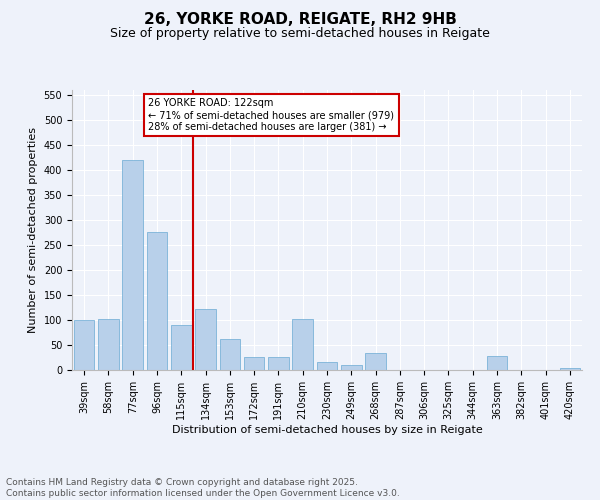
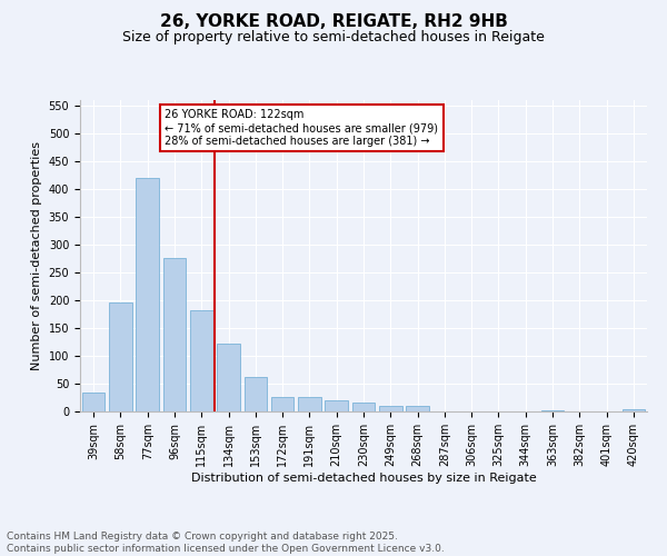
39sqm: 100 -> 35
58sqm: 102 -> 197
115sqm: 90 -> 182
210sqm: 102 -> 20
268sqm: 34 -> 10
363sqm: 28 -> 3
